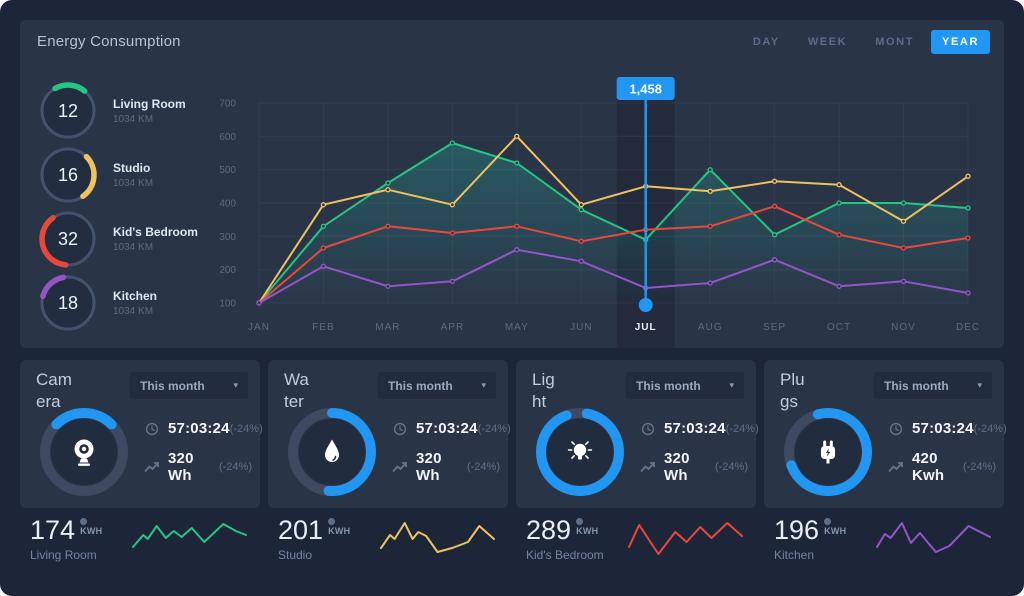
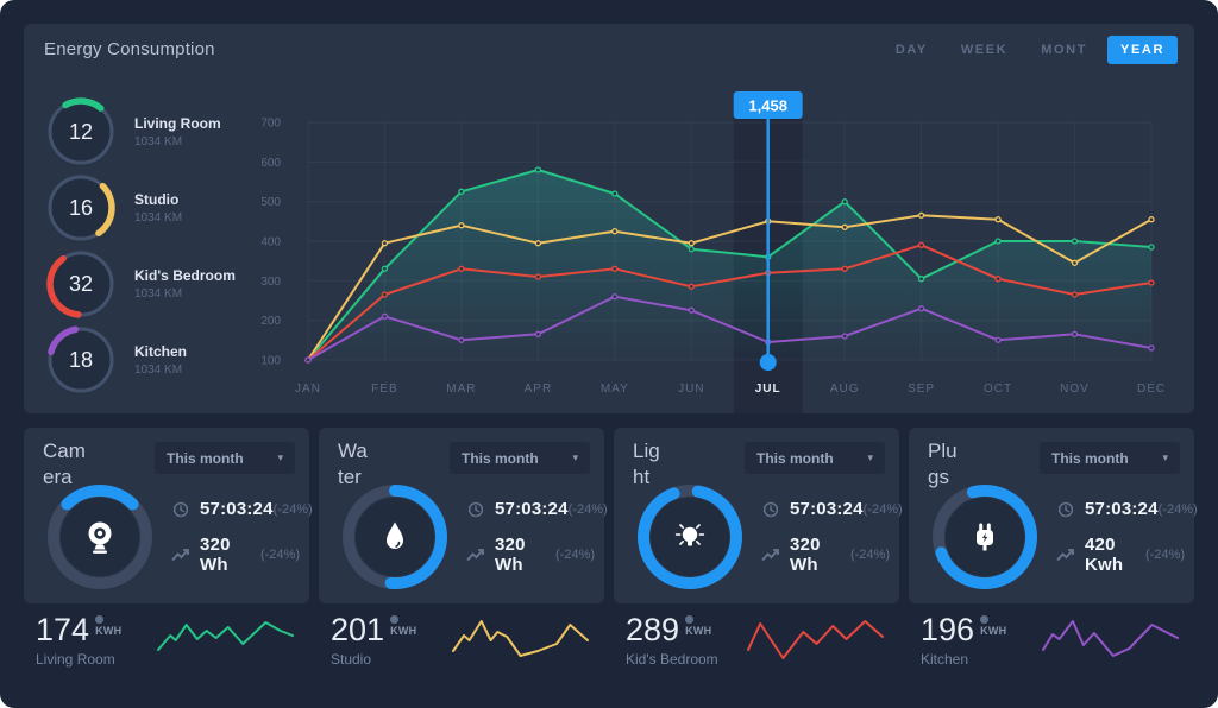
Living Room/MAR: 460 -> 520
Studio/MAY: 600 -> 420
Living Room/JUL: 290 -> 360
Studio/DEC: 480 -> 460
